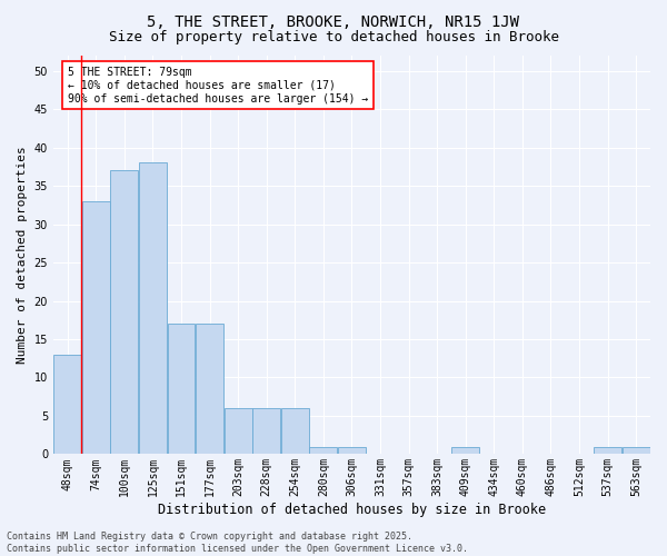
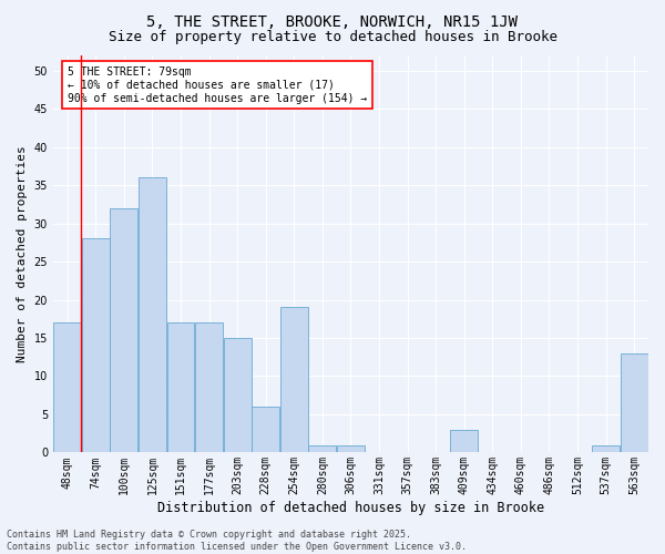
48sqm: 13 -> 17
74sqm: 33 -> 28
100sqm: 37 -> 32
125sqm: 38 -> 36
203sqm: 6 -> 15
254sqm: 6 -> 19
409sqm: 1 -> 3
563sqm: 1 -> 13
